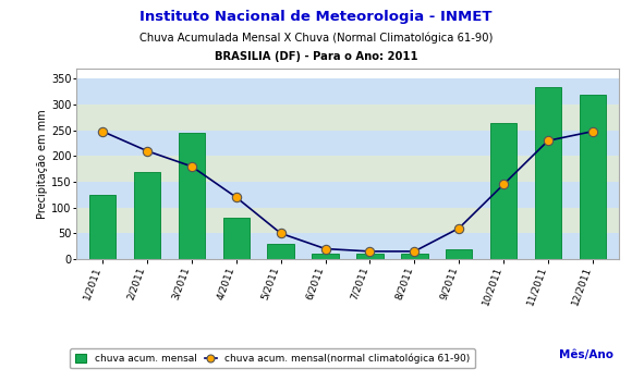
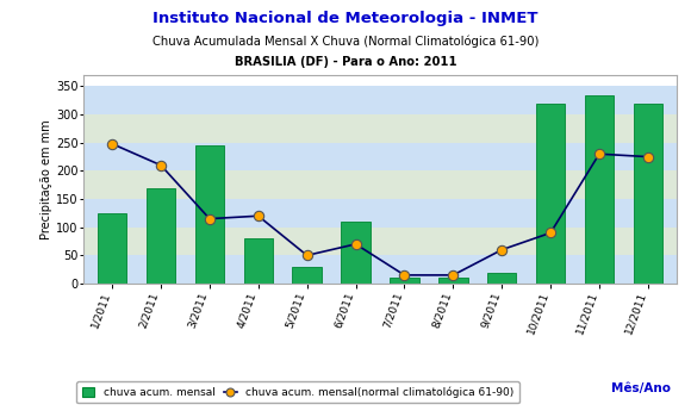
chuva acum. mensal(normal climatológica 61-90)/3/2011: 180 -> 115
chuva acum. mensal/6/2011: 10 -> 110
chuva acum. mensal(normal climatológica 61-90)/6/2011: 20 -> 70
chuva acum. mensal/10/2011: 265 -> 320
chuva acum. mensal(normal climatológica 61-90)/10/2011: 145 -> 90
chuva acum. mensal(normal climatológica 61-90)/12/2011: 248 -> 225
